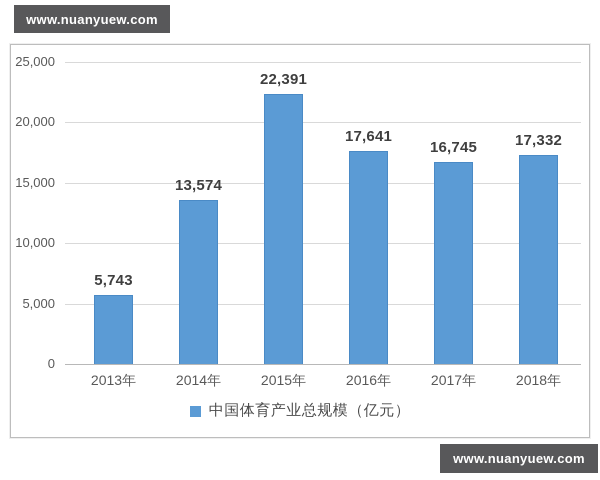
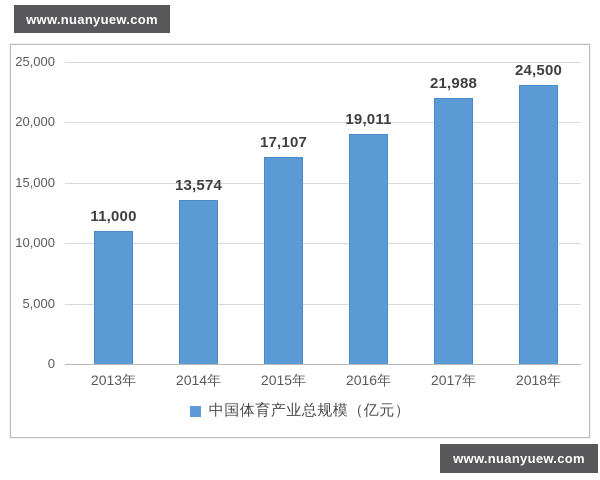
2013年: 5,743 -> 11,000
2015年: 22,391 -> 17,107
2016年: 17,641 -> 19,011
2017年: 16,745 -> 21,988
2018年: 17,332 -> 24,500
